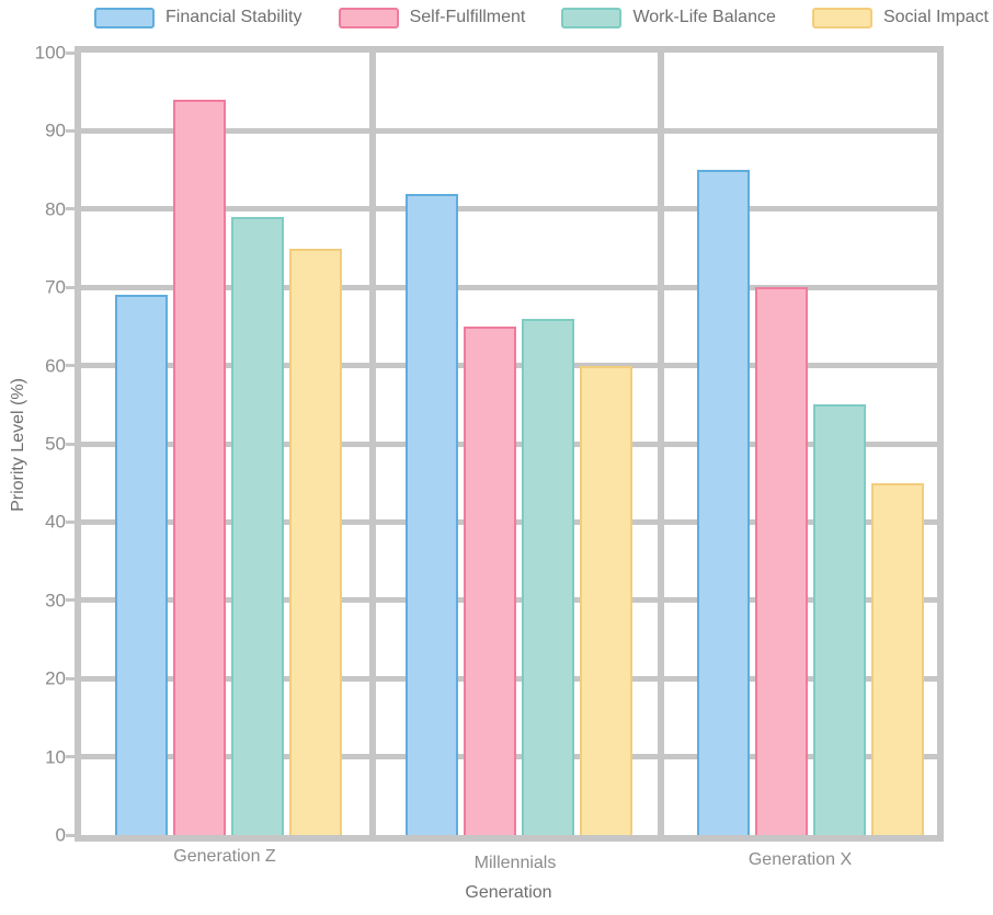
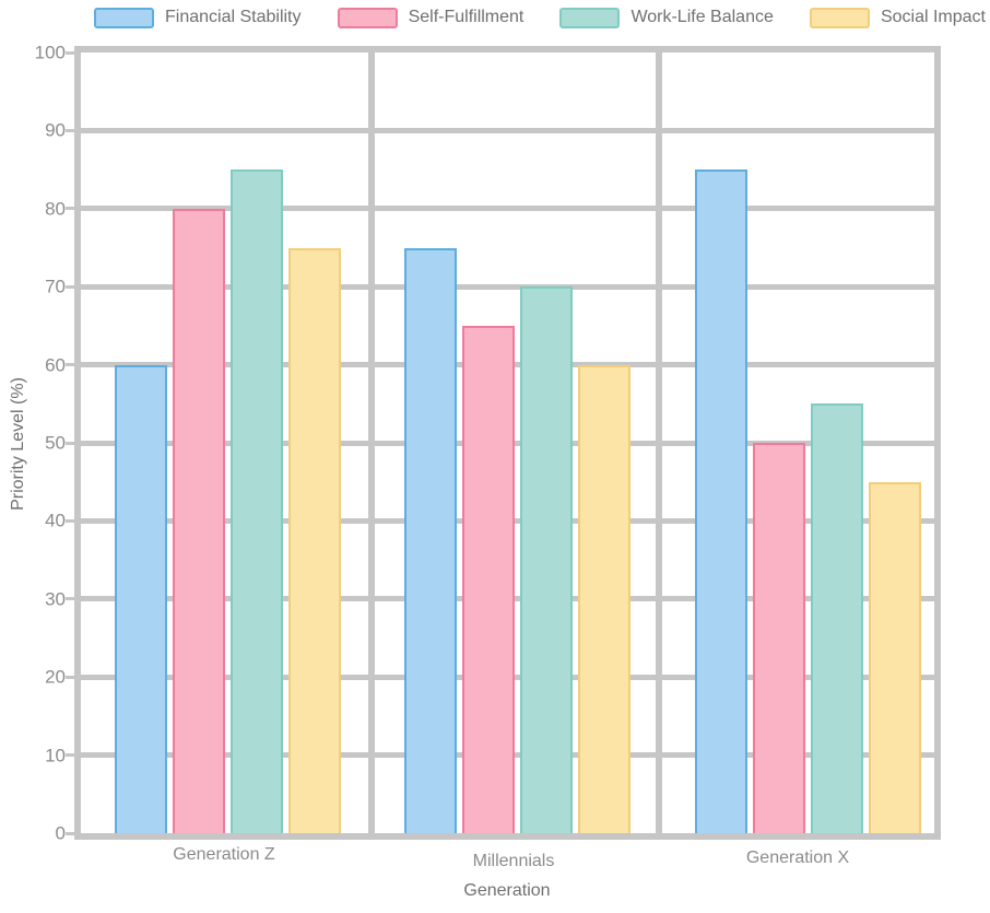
Financial Stability/Generation Z: 69 -> 60
Self-Fulfillment/Generation Z: 94 -> 80
Work-Life Balance/Generation Z: 79 -> 85
Financial Stability/Millennials: 82 -> 75
Work-Life Balance/Millennials: 66 -> 70
Self-Fulfillment/Generation X: 70 -> 50
